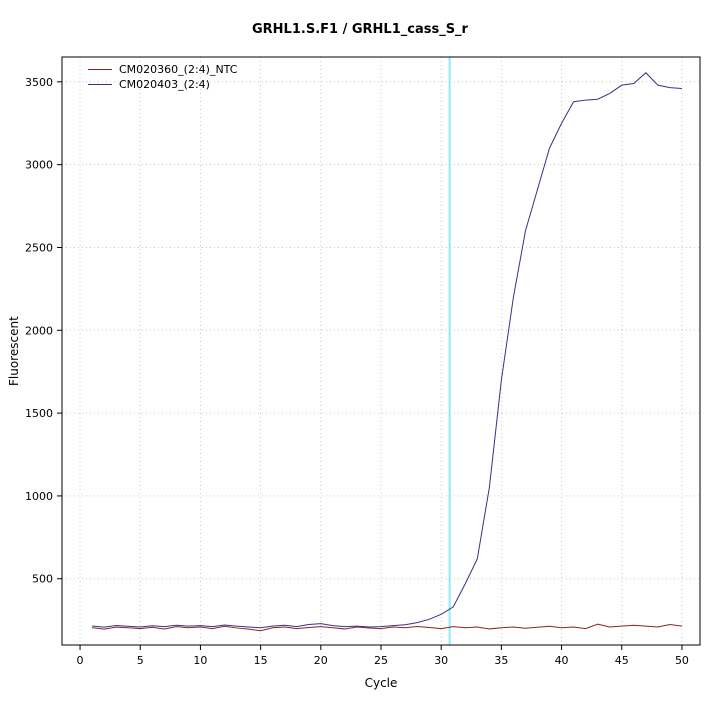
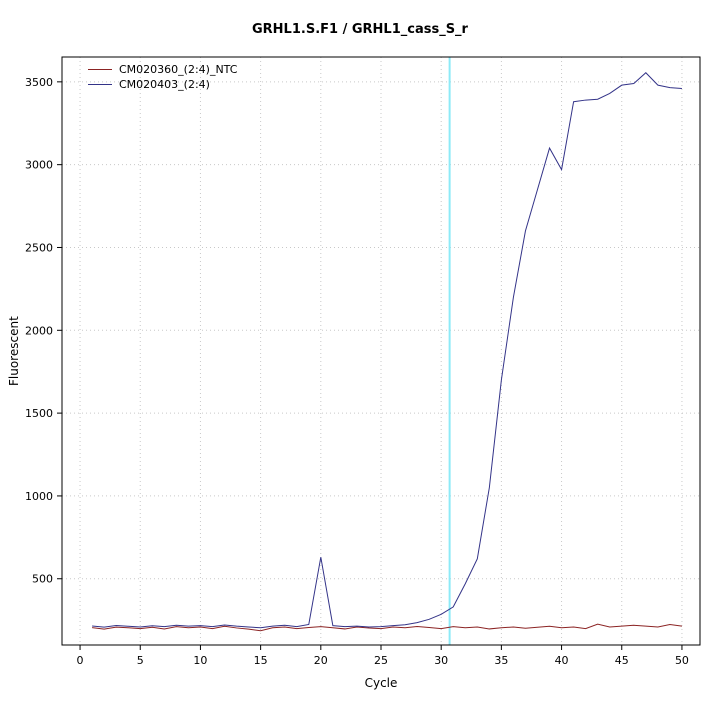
CM020403_(2:4)/20: 230 -> 630
CM020403_(2:4)/40: 3250 -> 2970
